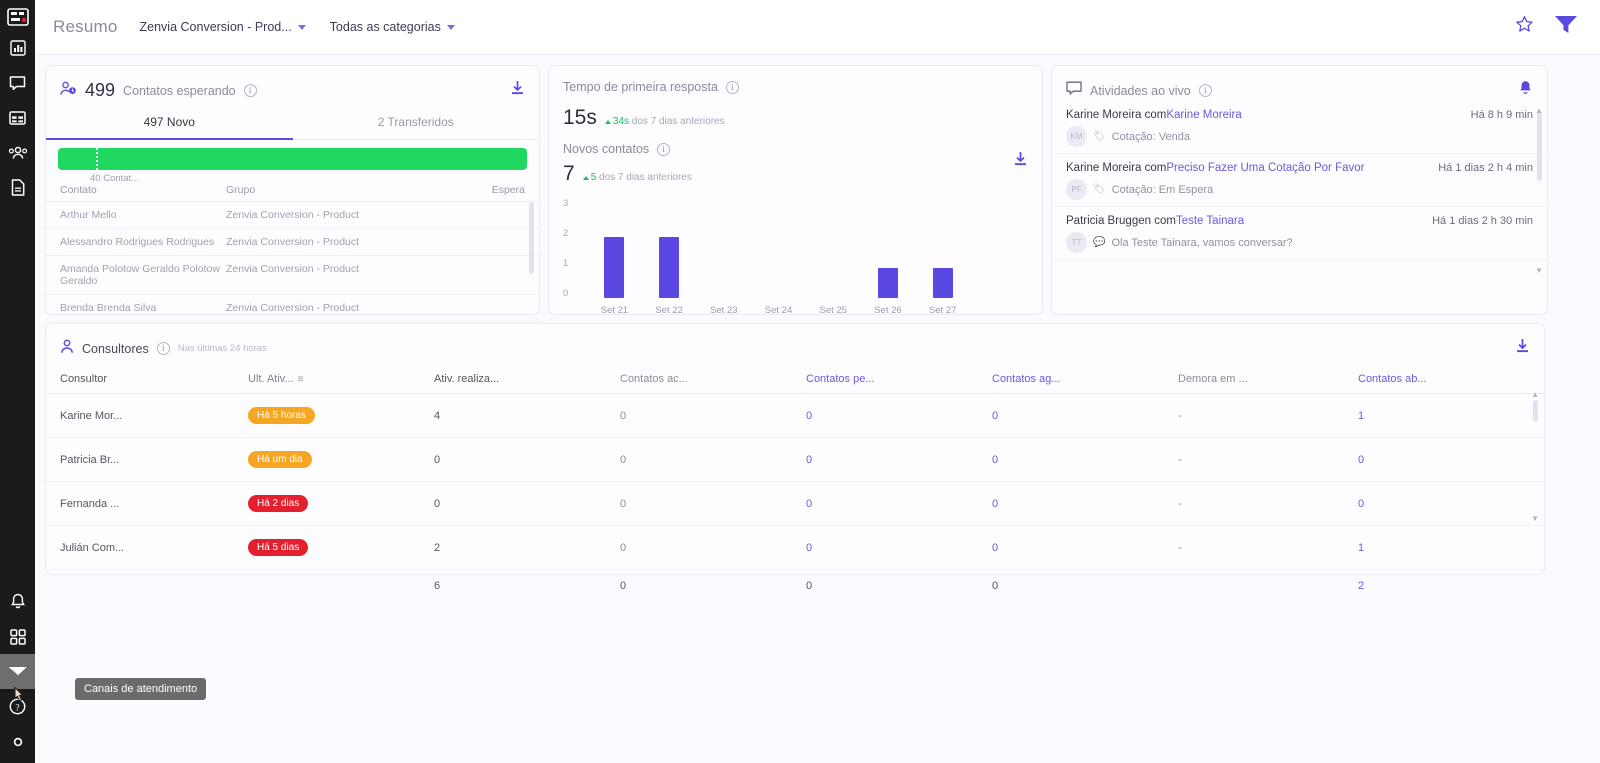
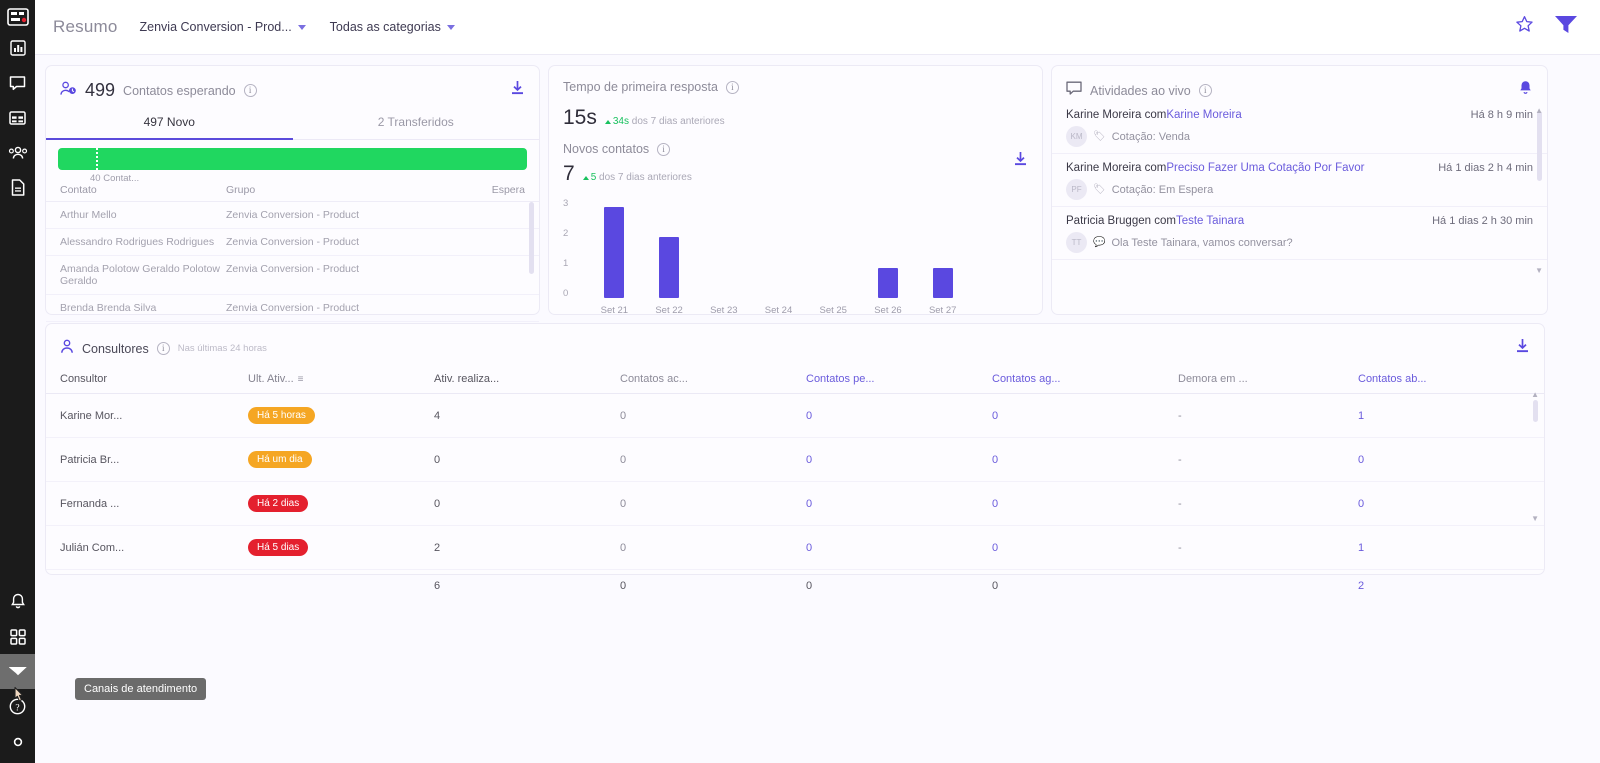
Set 21: 2 -> 3
